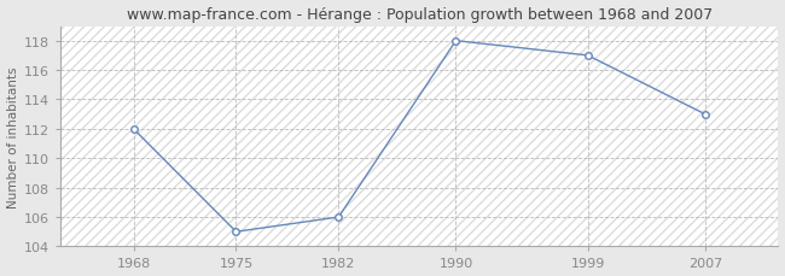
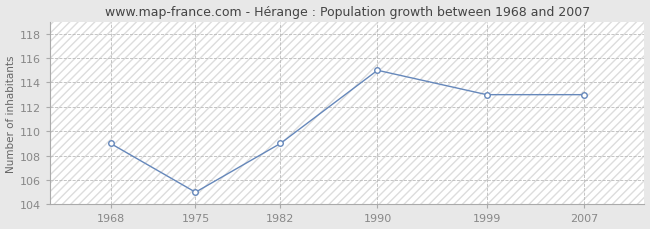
1968: 112 -> 109
1982: 106 -> 109
1990: 118 -> 115
1999: 117 -> 113
